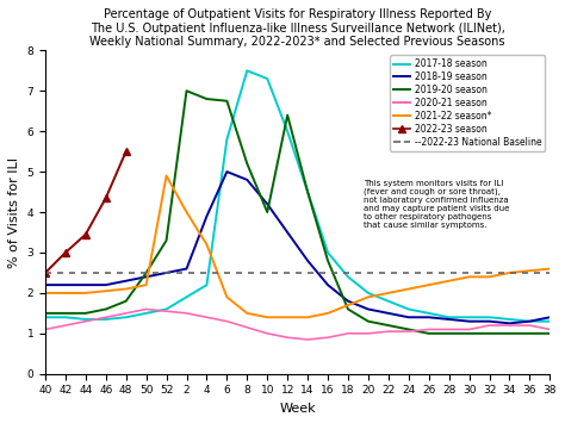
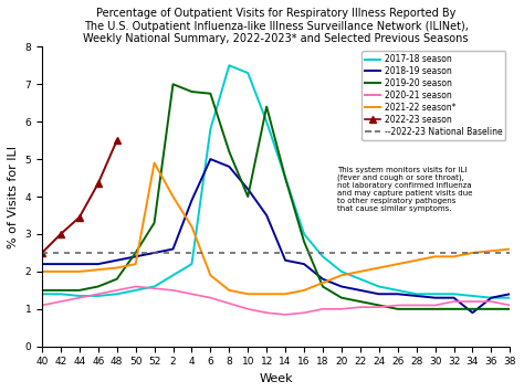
2018-19 season/14: 2.80 -> 2.30
2018-19 season/34: 1.25 -> 0.90
